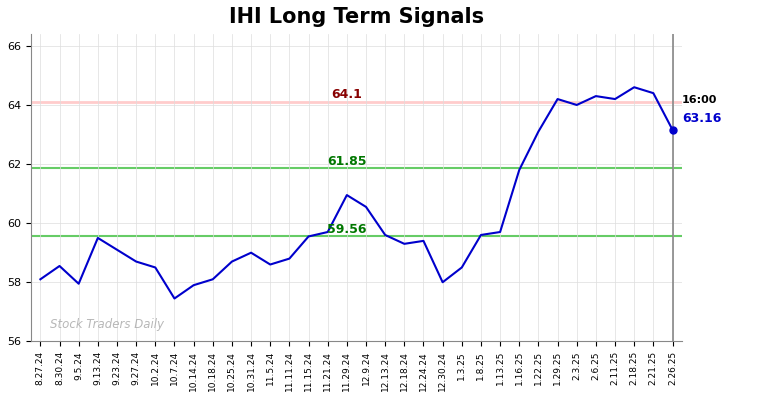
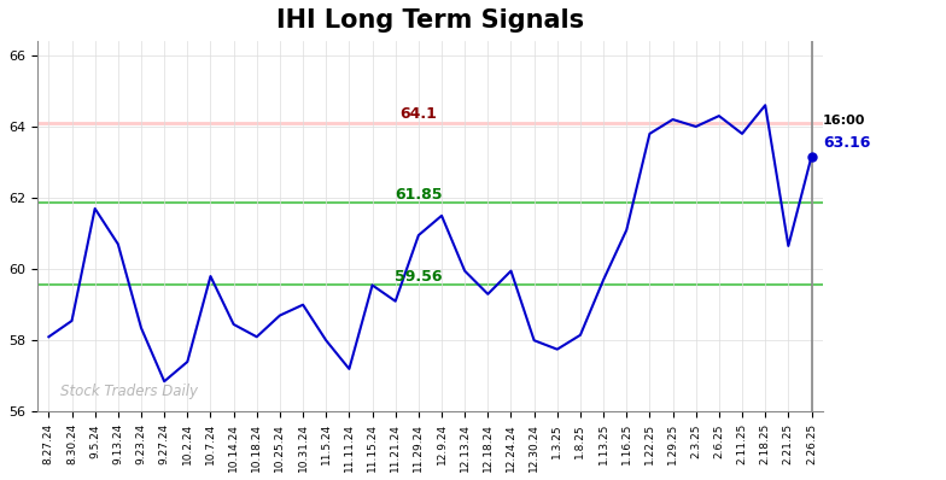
9.5.24: 57.95 -> 61.70
9.13.24: 59.50 -> 60.70
9.23.24: 59.10 -> 58.35
9.27.24: 58.70 -> 56.85
10.2.24: 58.50 -> 57.40
10.7.24: 57.45 -> 59.80
10.14.24: 57.90 -> 58.45
11.5.24: 58.60 -> 58.00
11.11.24: 58.80 -> 57.20
11.21.24: 59.70 -> 59.10
12.9.24: 60.55 -> 61.50
12.13.24: 59.60 -> 59.95
12.24.24: 59.40 -> 59.95
1.3.25: 58.50 -> 57.75
1.8.25: 59.60 -> 58.15
1.16.25: 61.80 -> 61.10
1.22.25: 63.10 -> 63.80
2.11.25: 64.20 -> 63.80
2.21.25: 64.40 -> 60.65
